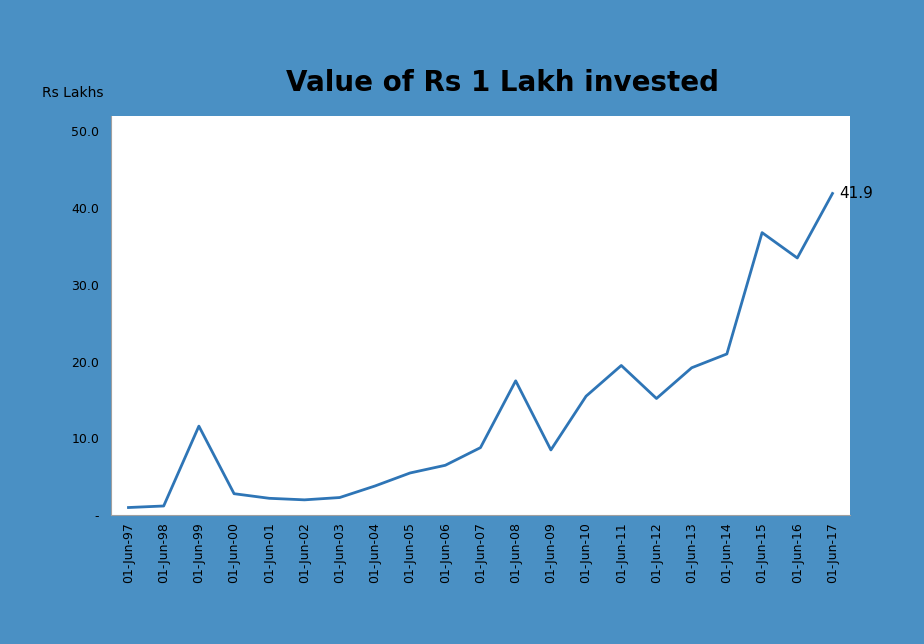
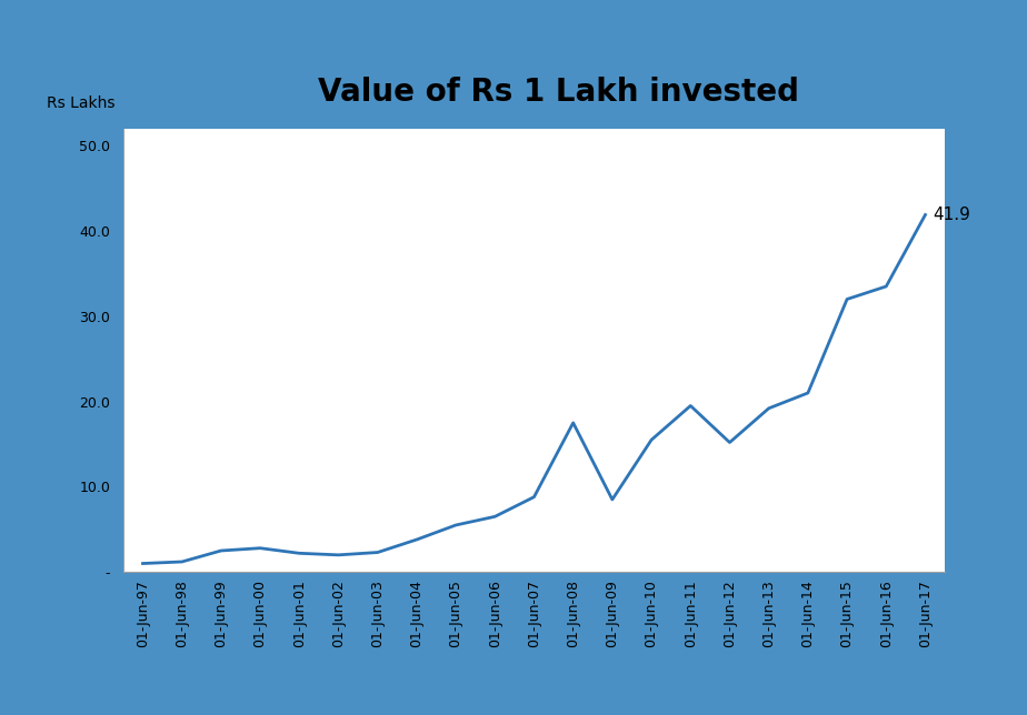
01-Jun-99: 11.6 -> 2.5
01-Jun-15: 36.8 -> 32.0
